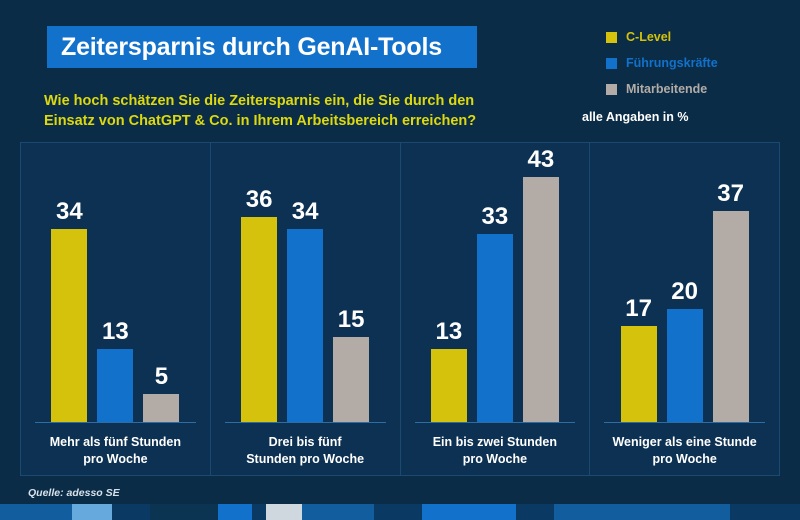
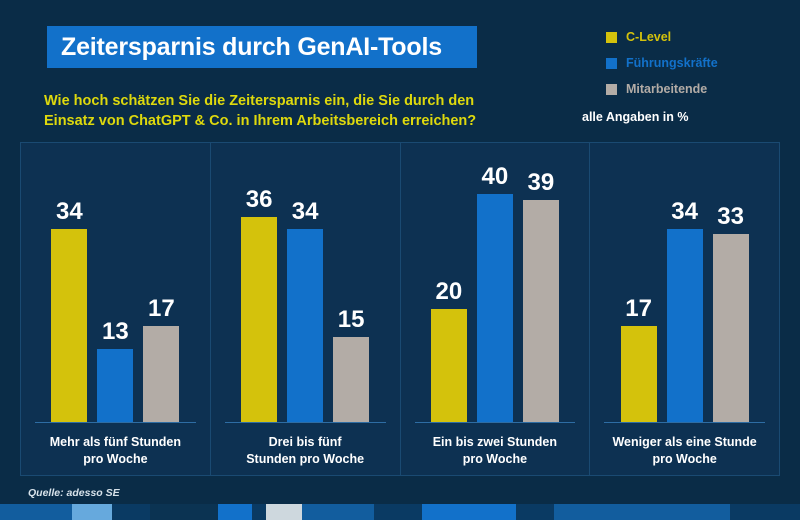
Mitarbeitende/Mehr als fünf Stunden pro Woche: 5 -> 17
C-Level/Ein bis zwei Stunden pro Woche: 13 -> 20
Führungskräfte/Ein bis zwei Stunden pro Woche: 33 -> 40
Mitarbeitende/Ein bis zwei Stunden pro Woche: 43 -> 39
Führungskräfte/Weniger als eine Stunde pro Woche: 20 -> 34
Mitarbeitende/Weniger als eine Stunde pro Woche: 37 -> 33
